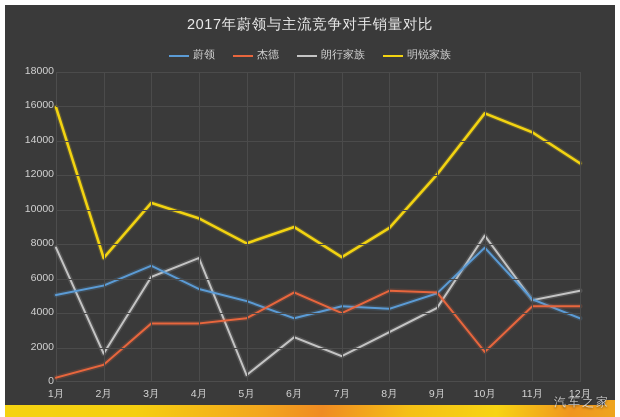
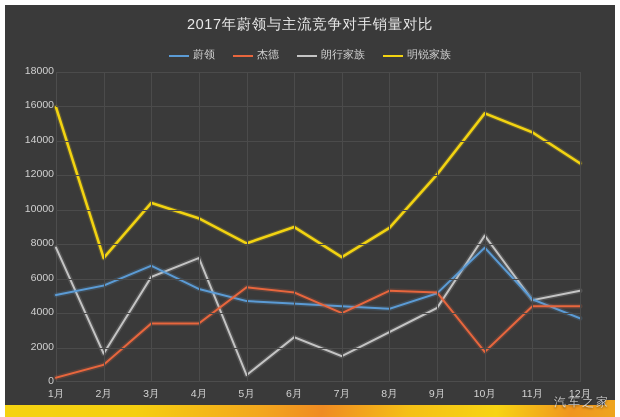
杰德/5月: 3700 -> 5500
蔚领/6月: 3700 -> 4600
